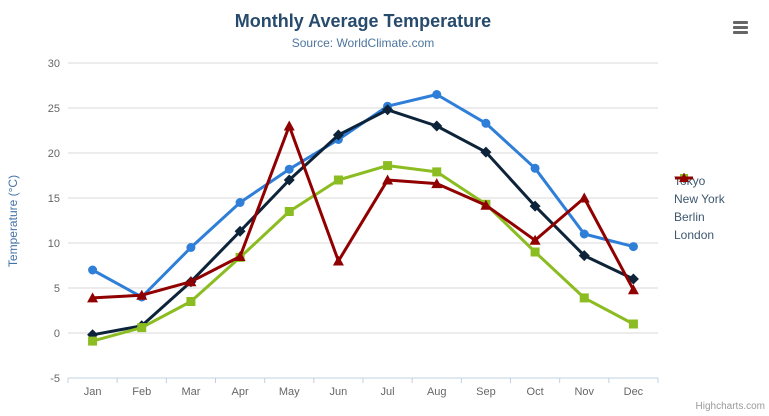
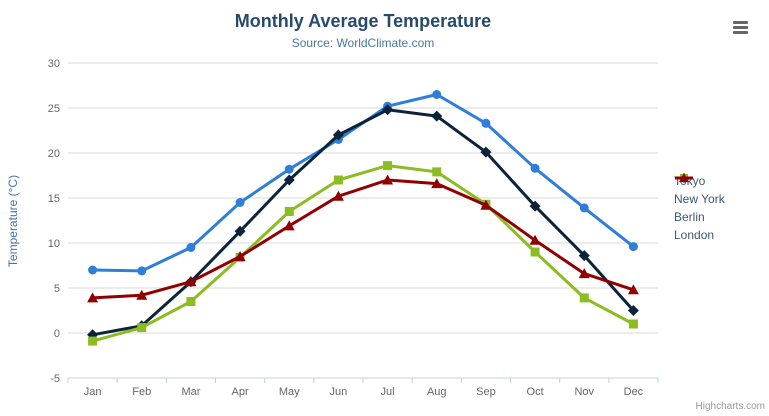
Tokyo/Feb: 4 -> 7
London/May: 23 -> 12
London/Jun: 8 -> 15
New York/Aug: 23 -> 24
Tokyo/Nov: 11 -> 14
London/Nov: 15 -> 7
New York/Dec: 6 -> 2
